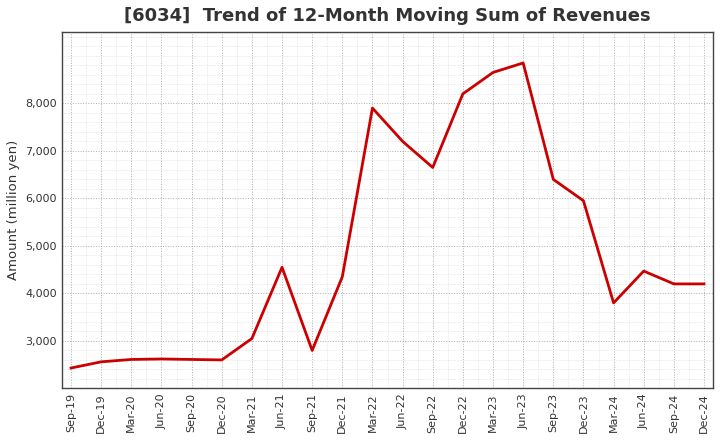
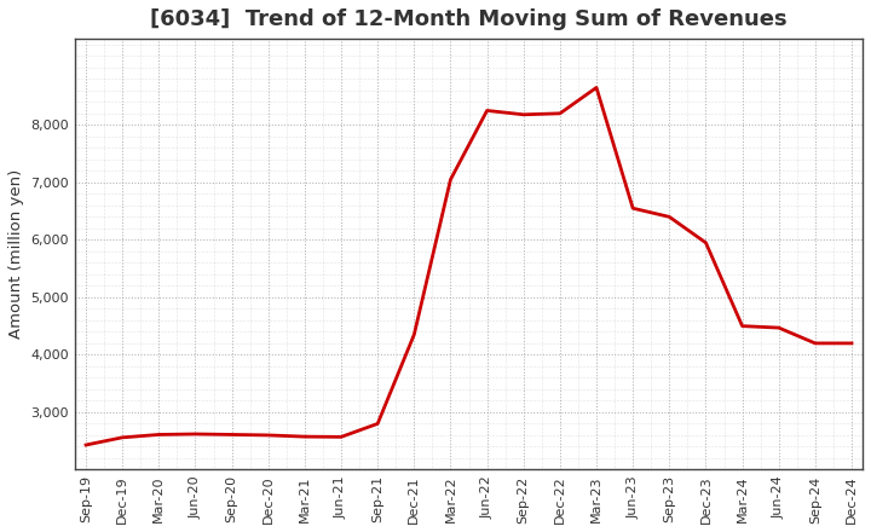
Mar-21: 3,050 -> 2,580
Jun-21: 4,550 -> 2,570
Mar-22: 7,900 -> 7,050
Jun-22: 7,200 -> 8,250
Sep-22: 6,650 -> 8,180
Jun-23: 8,850 -> 6,550
Mar-24: 3,800 -> 4,500
